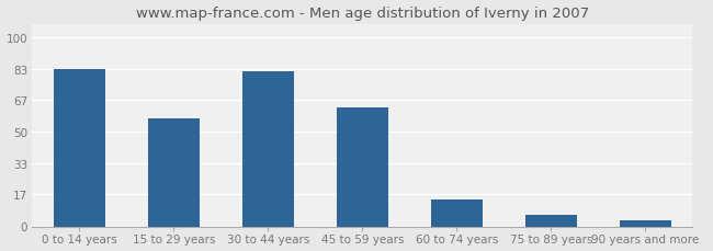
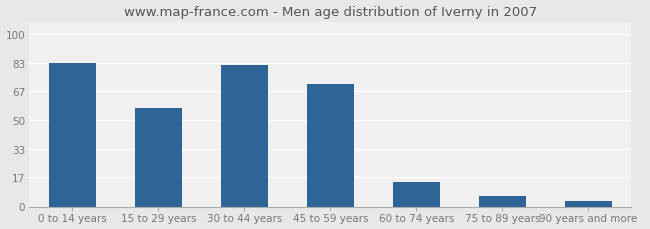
45 to 59 years: 63 -> 71
